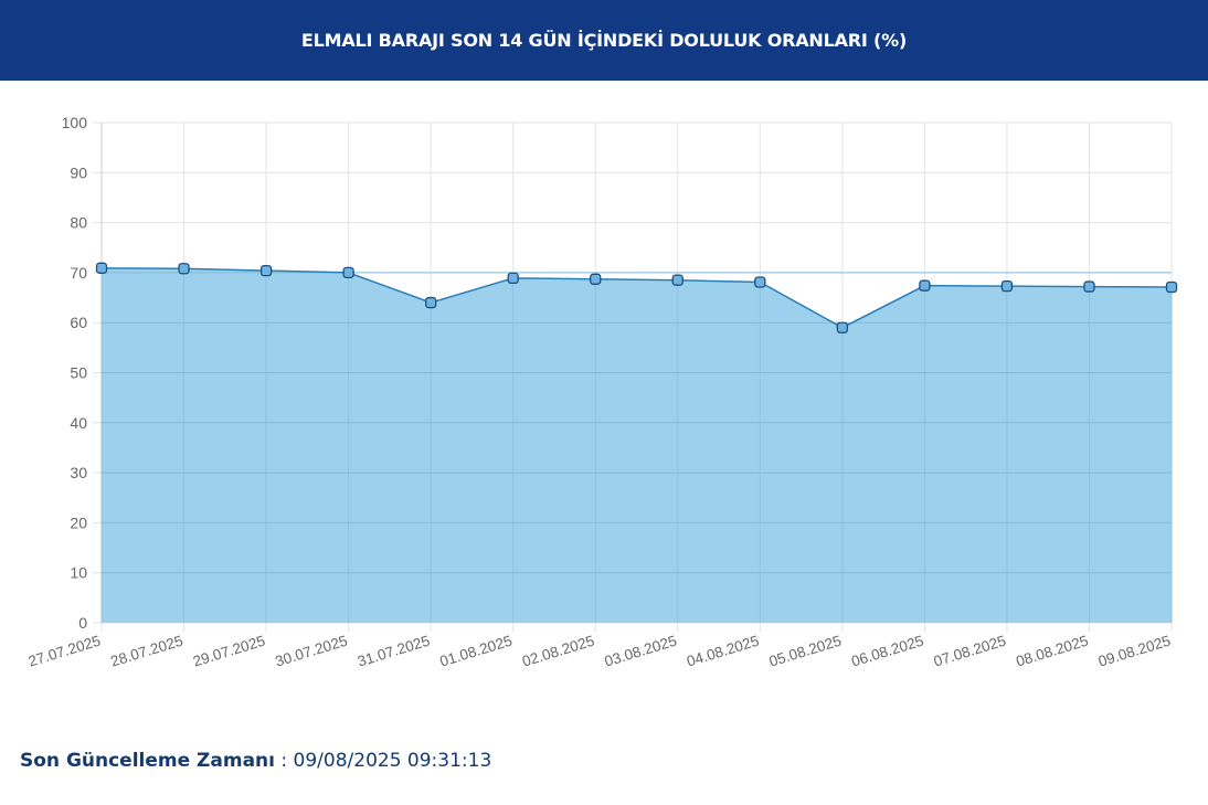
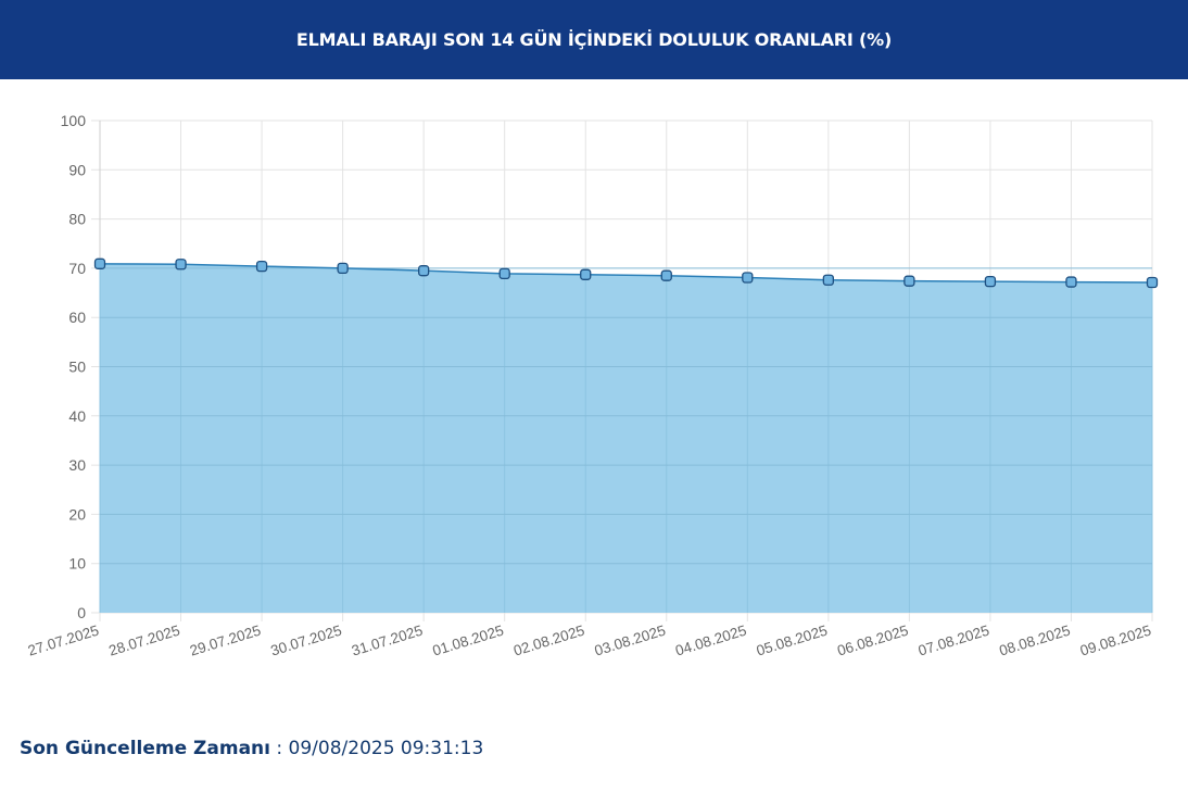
31.07.2025: 64 -> 70
05.08.2025: 59 -> 68
